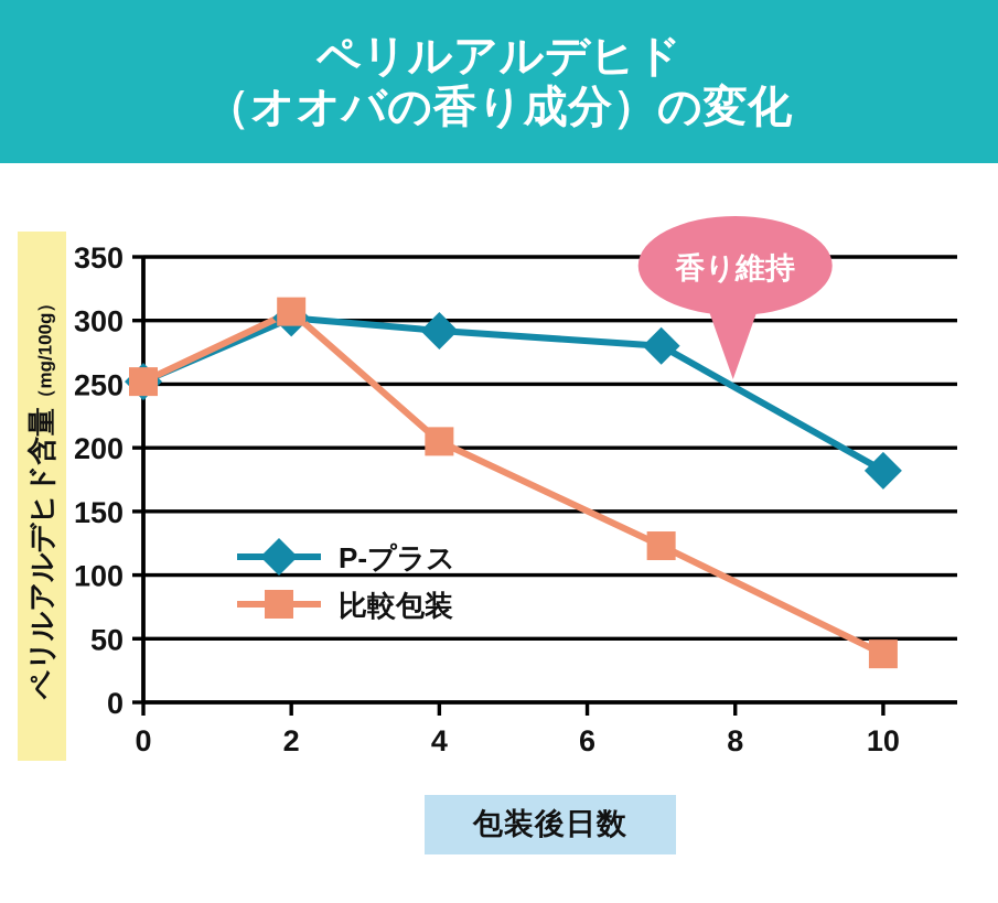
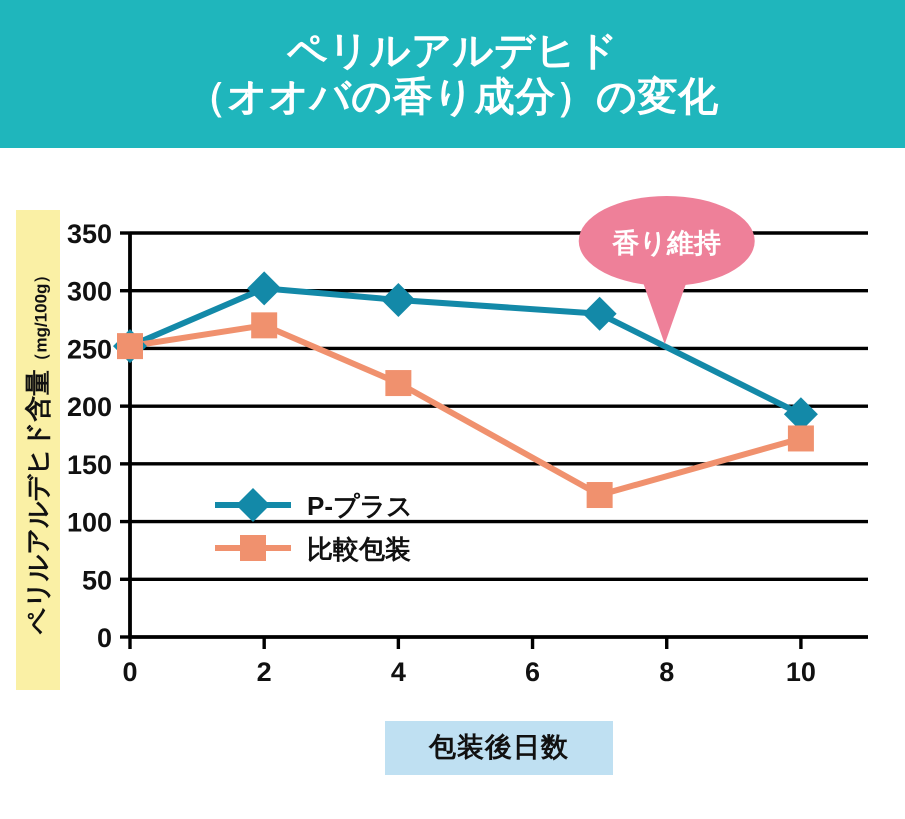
比較包装/2: 307 -> 270
比較包装/4: 205 -> 220
P-プラス/10: 182 -> 193
比較包装/10: 38 -> 172
